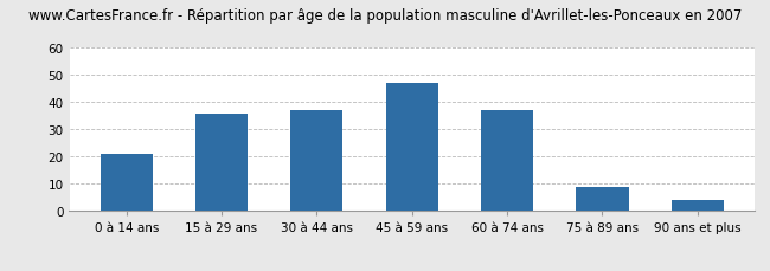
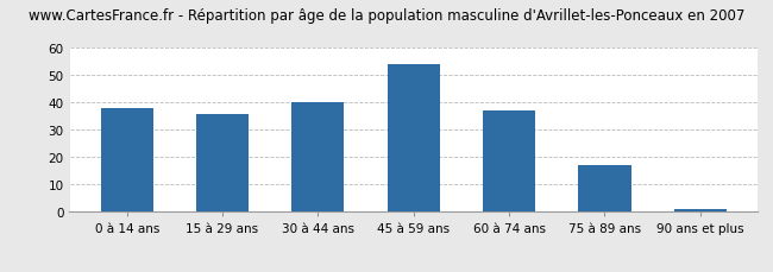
0 à 14 ans: 21 -> 38
30 à 44 ans: 37 -> 40
45 à 59 ans: 47 -> 54
75 à 89 ans: 9 -> 17
90 ans et plus: 4 -> 1
